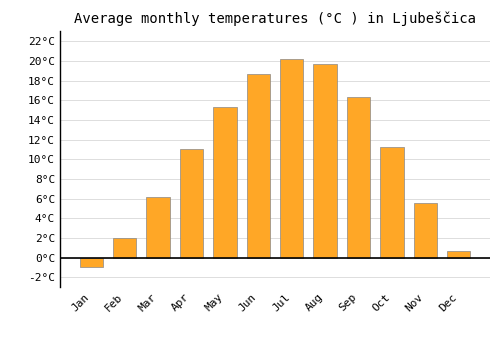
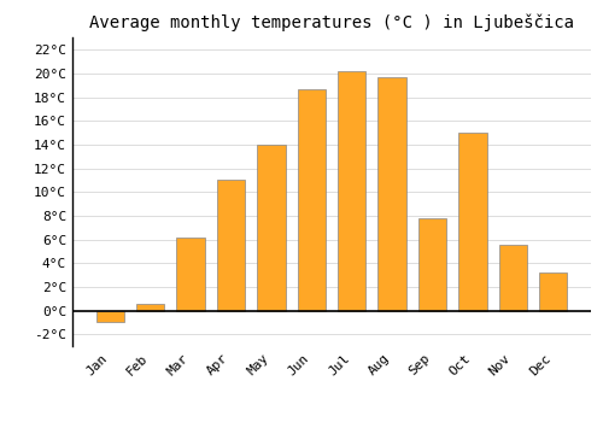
Feb: 2.0°C -> 0.6°C
May: 15.3°C -> 14.0°C
Sep: 16.3°C -> 7.8°C
Oct: 11.2°C -> 15.0°C
Dec: 0.7°C -> 3.2°C
